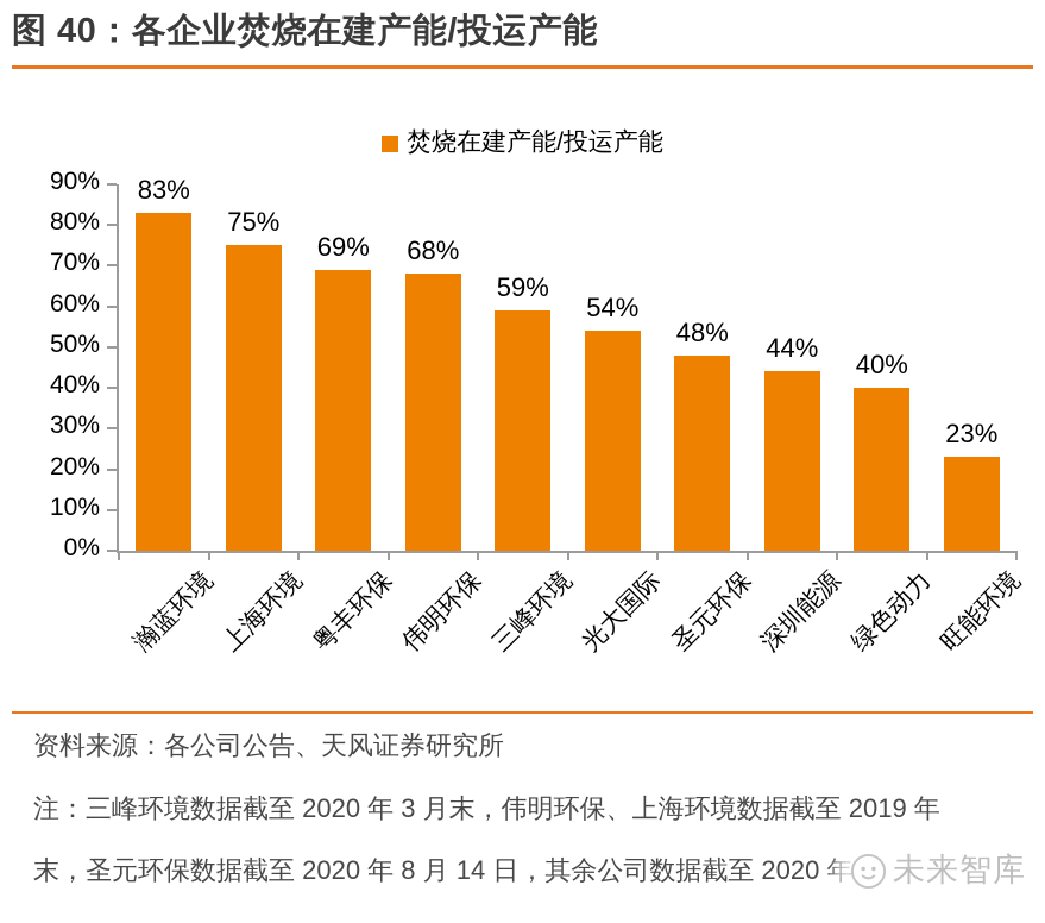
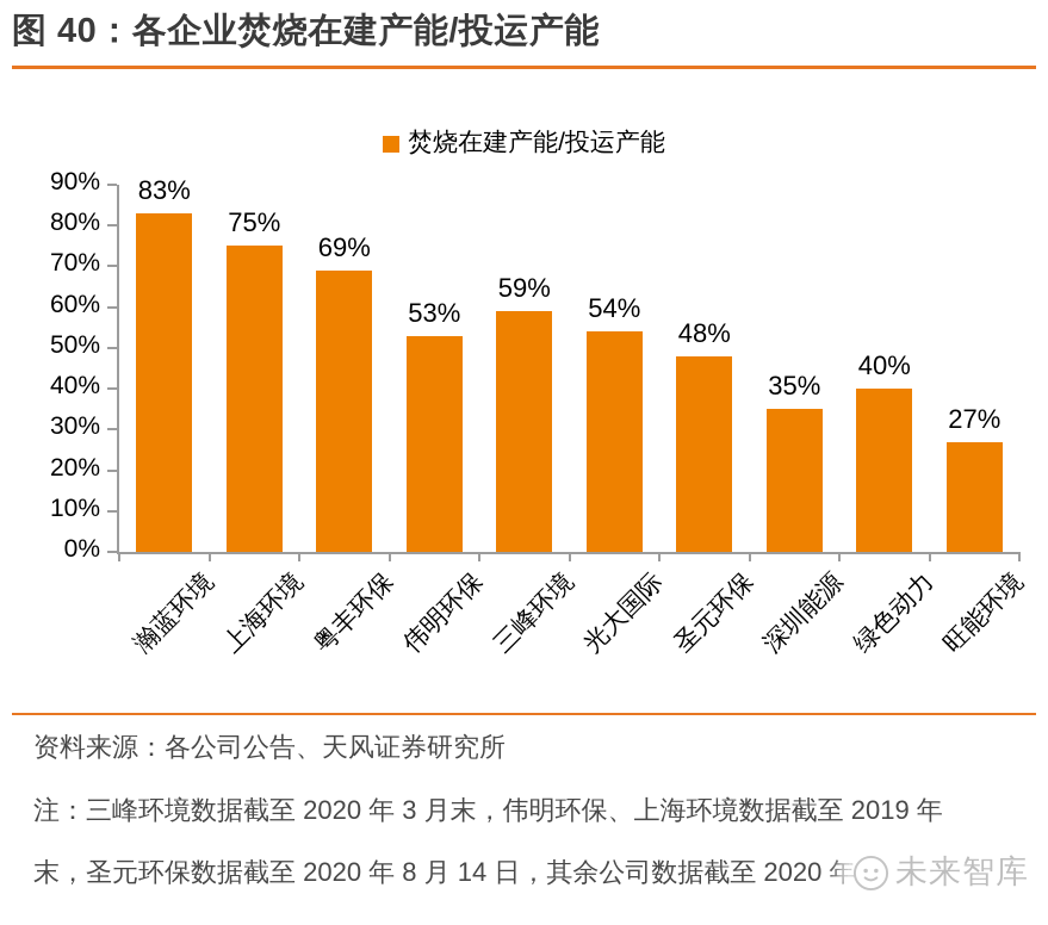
伟明环保: 68% -> 53%
深圳能源: 44% -> 35%
旺能环境: 23% -> 27%
